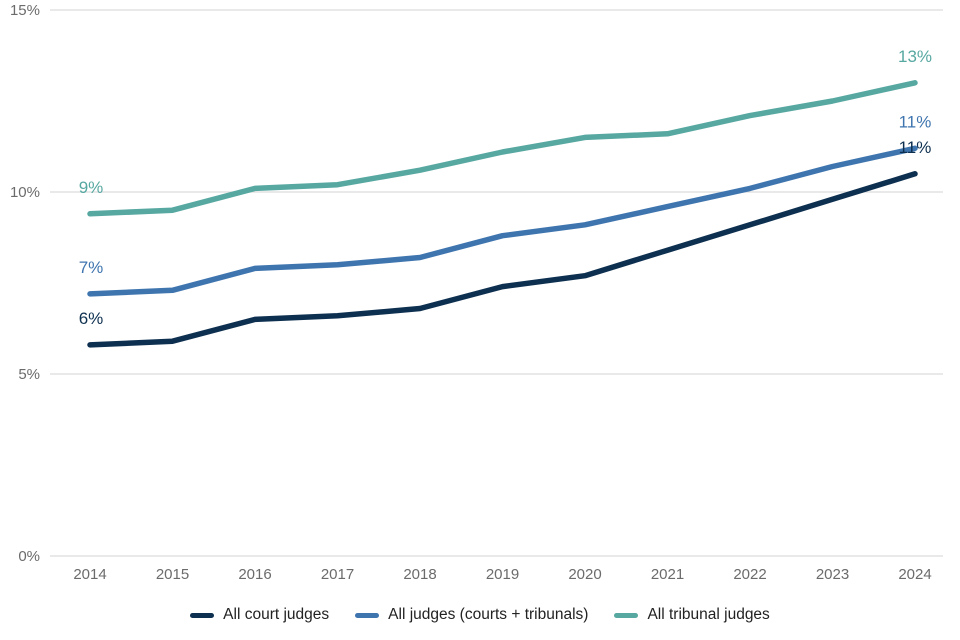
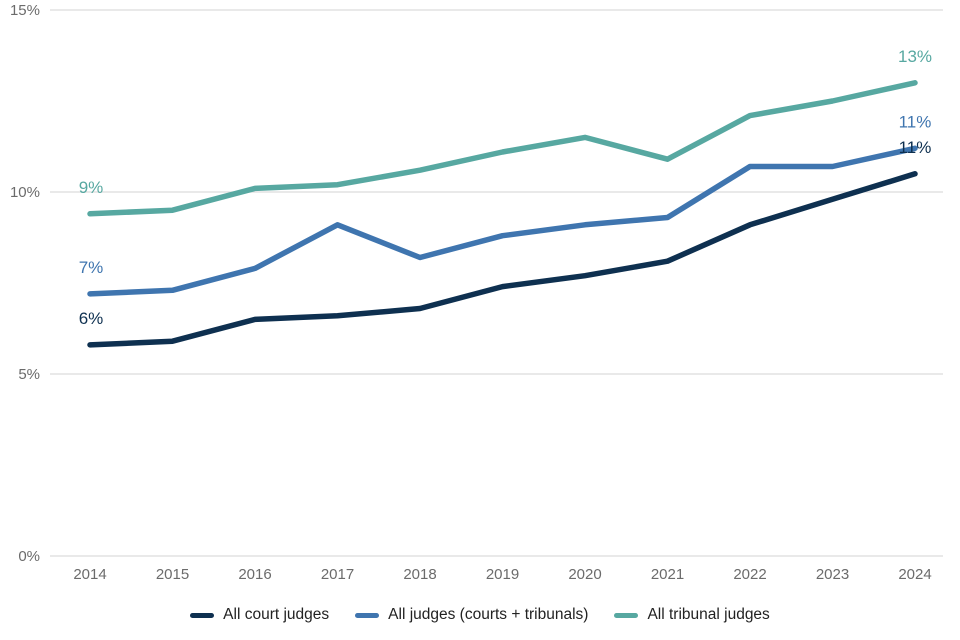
All judges (courts + tribunals)/2017: 8.0% -> 9.1%
All court judges/2021: 8.4% -> 8.1%
All judges (courts + tribunals)/2021: 9.6% -> 9.3%
All tribunal judges/2021: 11.6% -> 10.9%
All judges (courts + tribunals)/2022: 10.1% -> 10.7%
